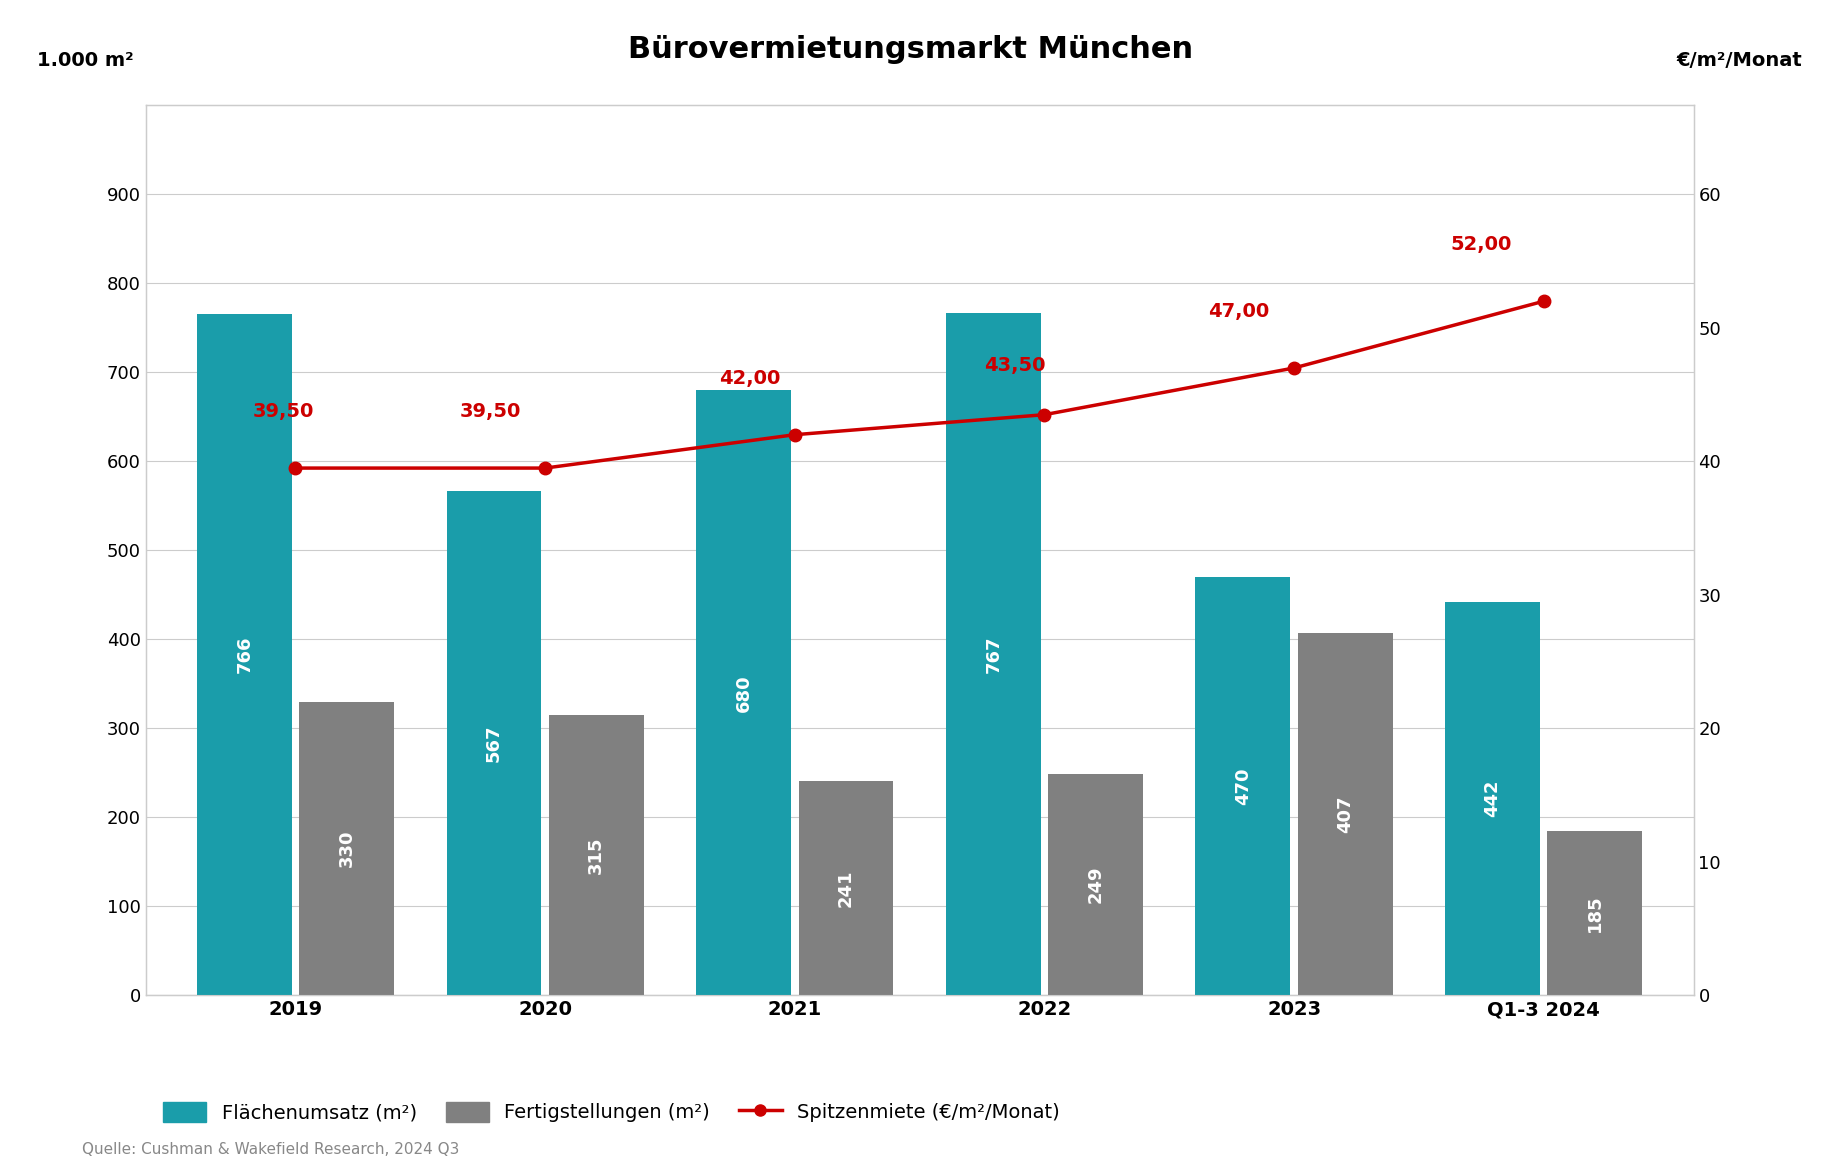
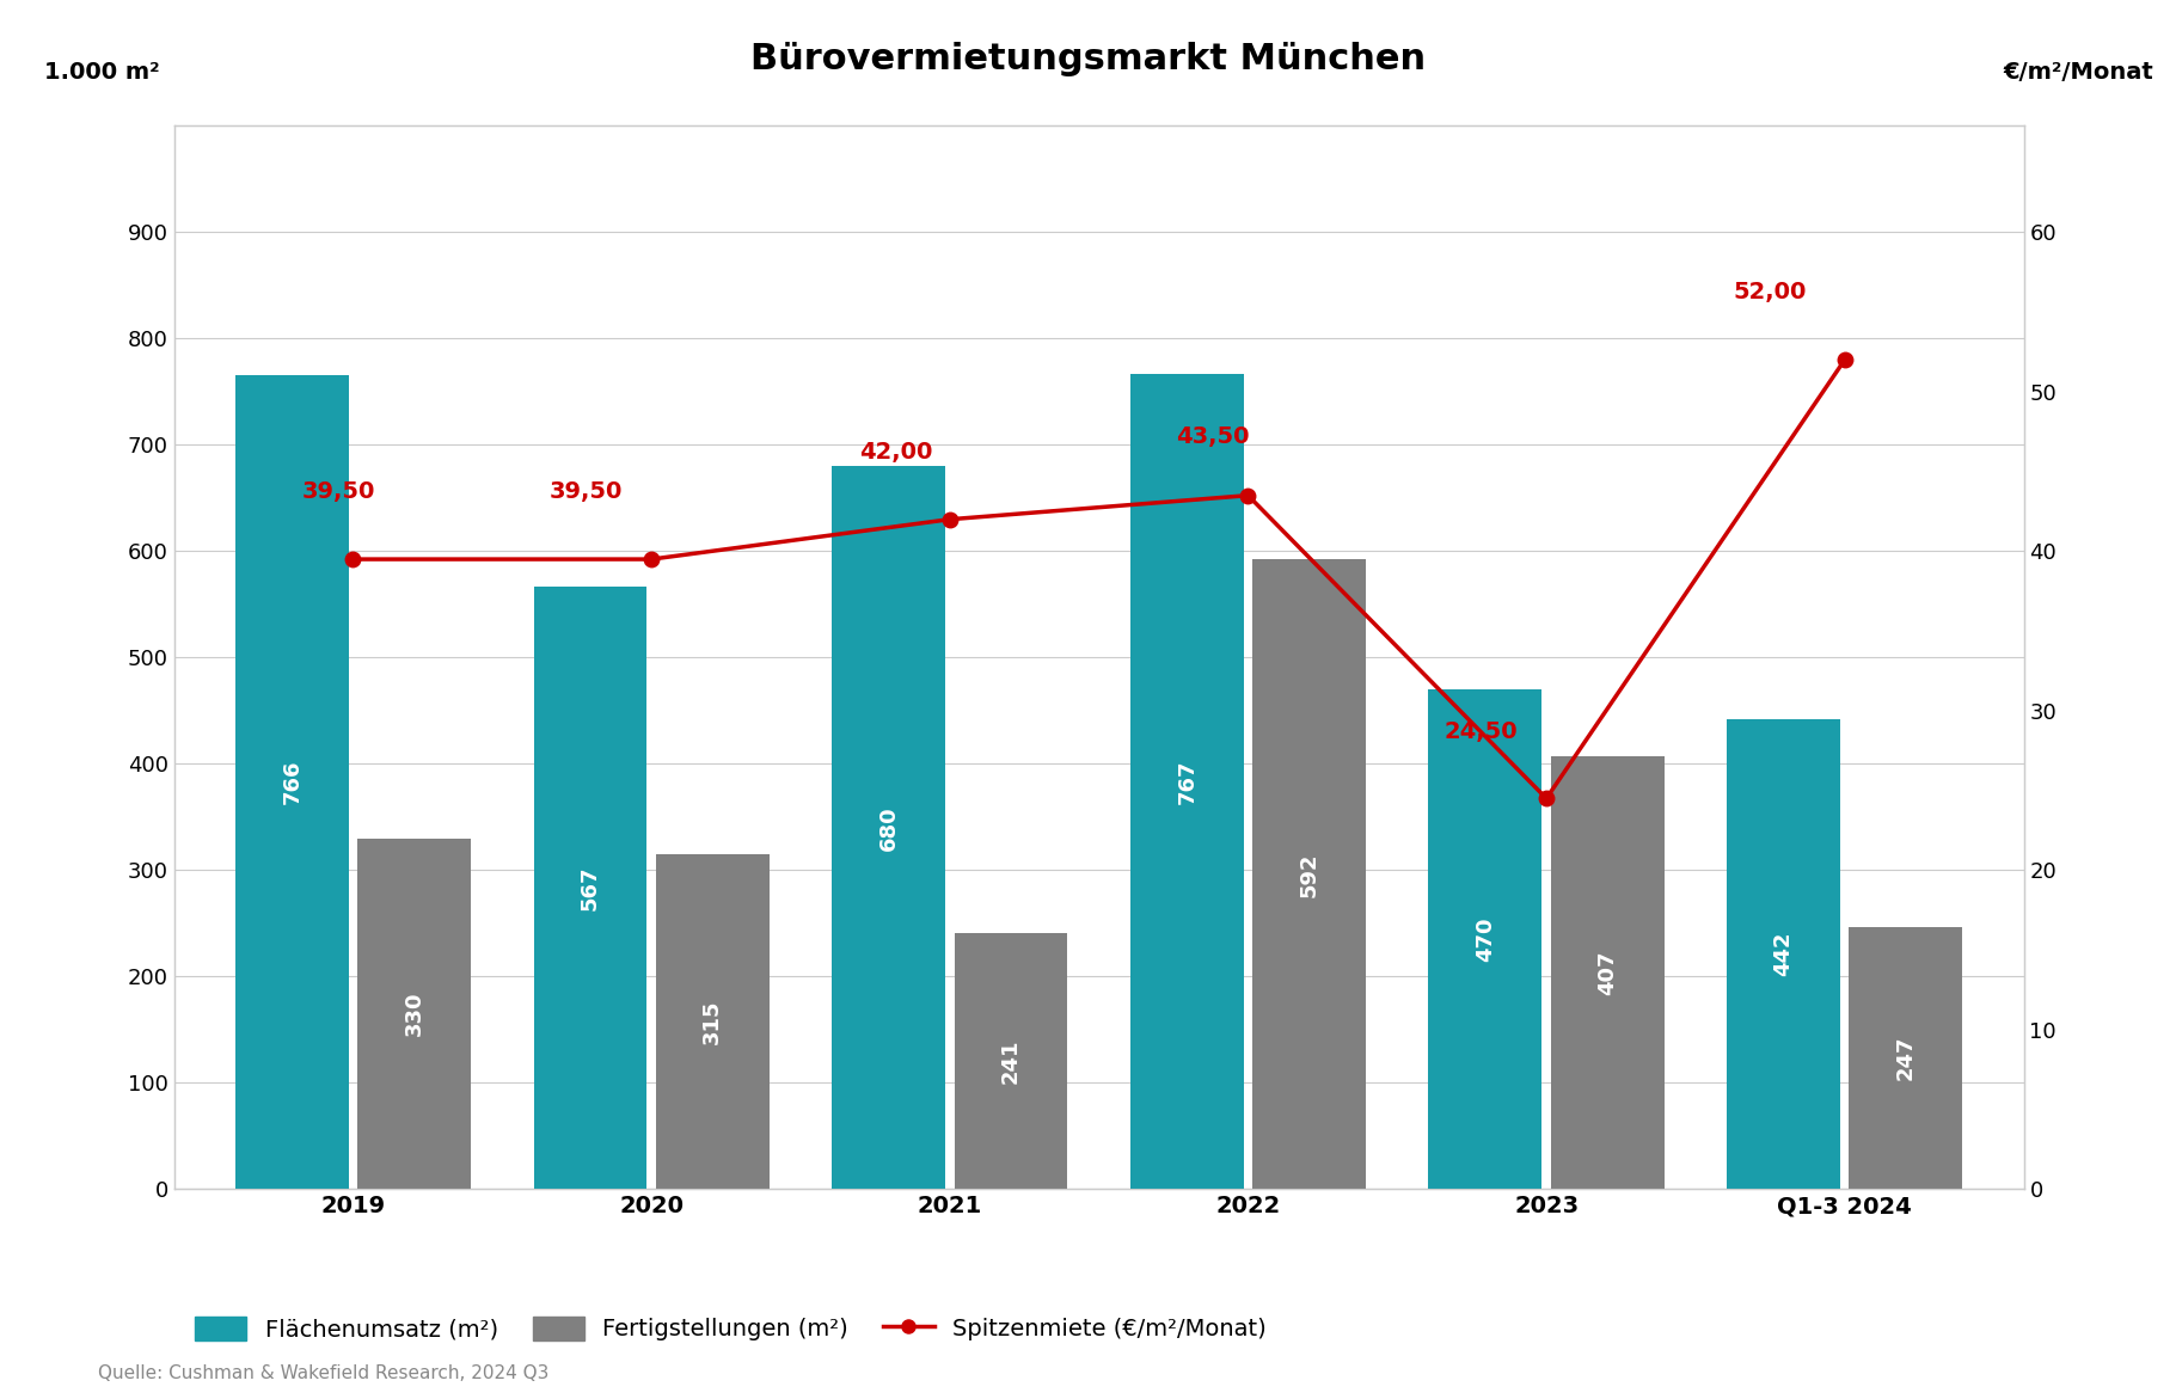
Fertigstellungen (m²)/2022: 249 -> 592
Spitzenmiete (€/m²/Monat)/2023: 47,00 -> 24,50
Fertigstellungen (m²)/Q1-3 2024: 185 -> 247
